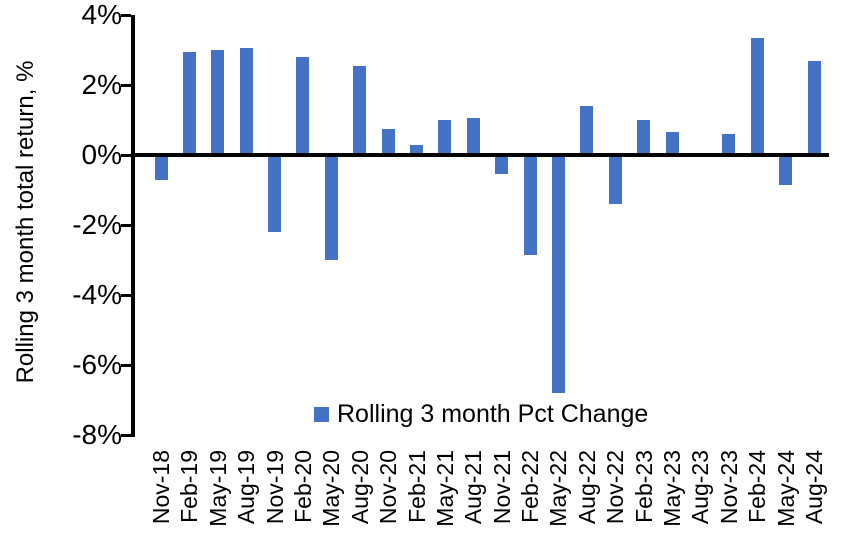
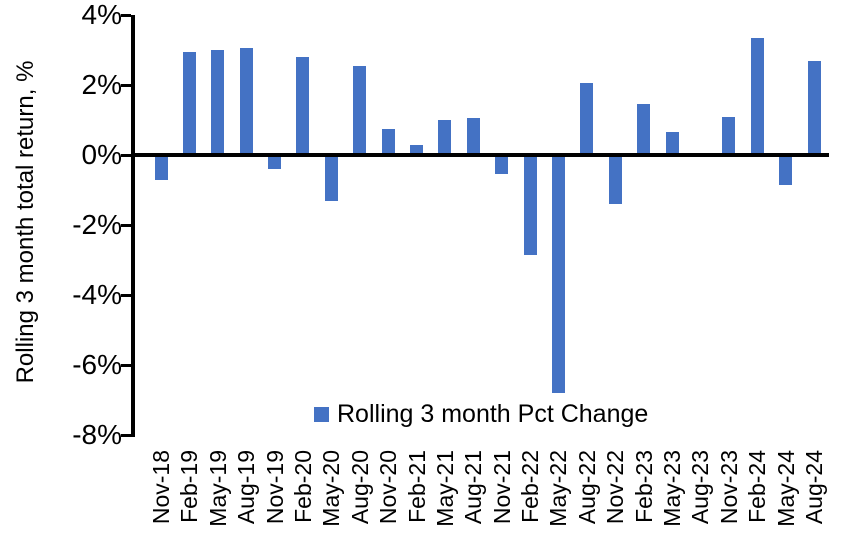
Nov-19: -2.2% -> -0.4%
May-20: -3.0% -> -1.3%
Aug-22: 1.4% -> 2.0%
Feb-23: 1.0% -> 1.4%
Nov-23: 0.6% -> 1.1%
